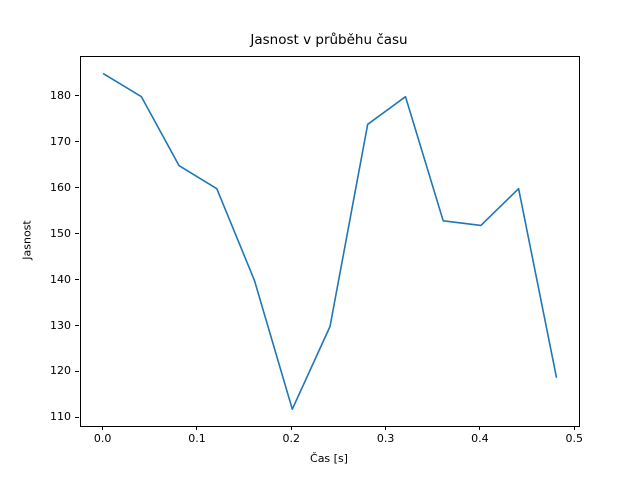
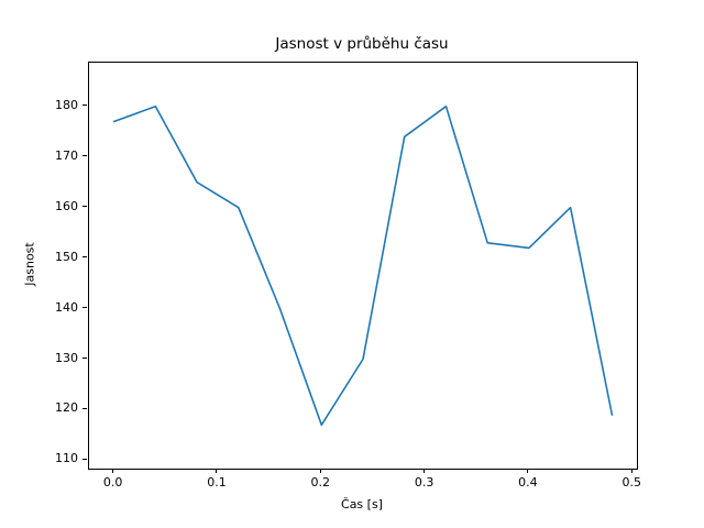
0.0: 185 -> 177
0.2: 112 -> 117
